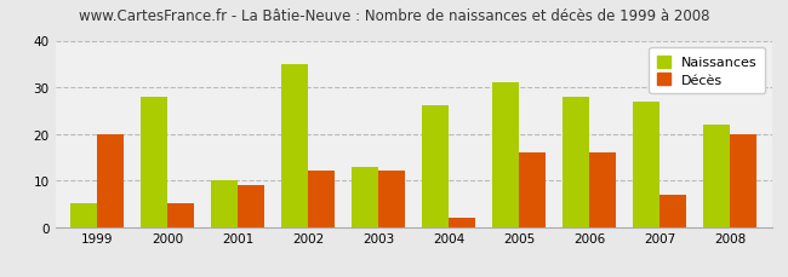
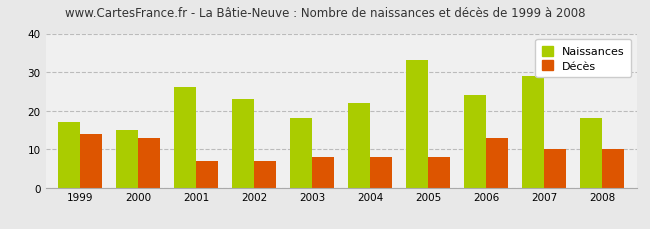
Naissances/1999: 5 -> 17
Décès/1999: 20 -> 14
Naissances/2000: 28 -> 15
Décès/2000: 5 -> 13
Naissances/2001: 10 -> 26
Décès/2001: 9 -> 7
Naissances/2002: 35 -> 23
Décès/2002: 12 -> 7
Naissances/2003: 13 -> 18
Décès/2003: 12 -> 8
Naissances/2004: 26 -> 22
Décès/2004: 2 -> 8
Naissances/2005: 31 -> 33
Décès/2005: 16 -> 8
Naissances/2006: 28 -> 24
Décès/2006: 16 -> 13
Naissances/2007: 27 -> 29
Décès/2007: 7 -> 10
Naissances/2008: 22 -> 18
Décès/2008: 20 -> 10
